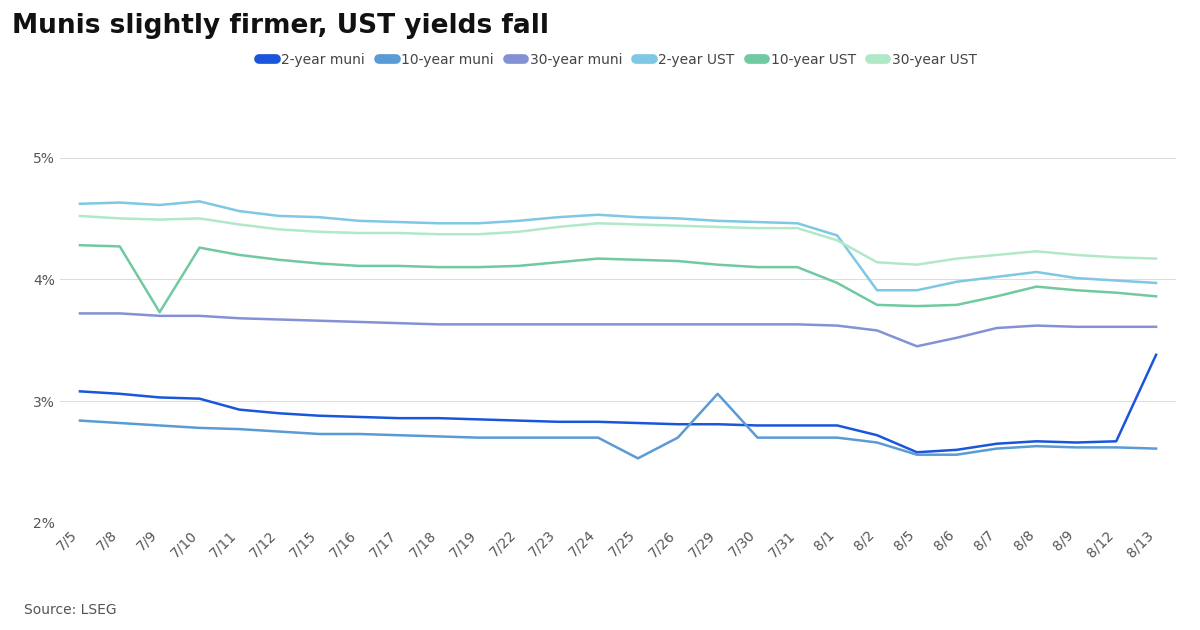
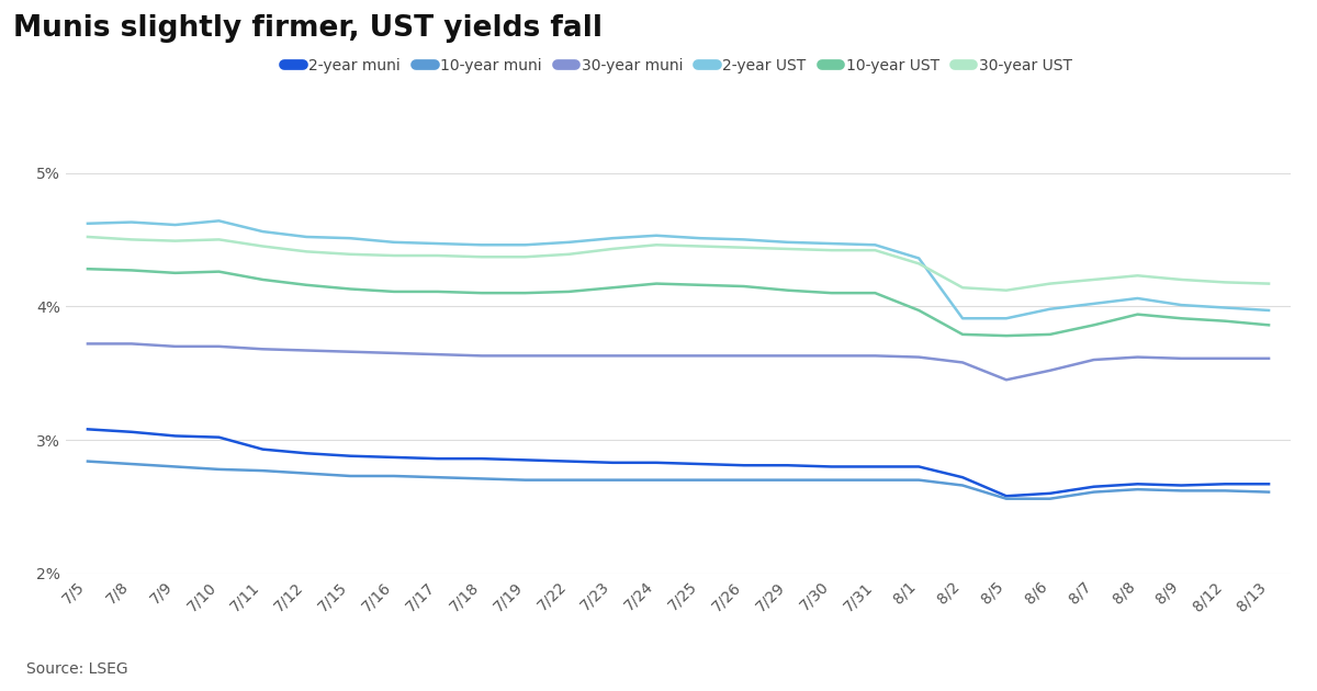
10-year UST/7/9: 3.73% -> 4.25%
10-year muni/7/25: 2.53% -> 2.70%
10-year muni/7/29: 3.06% -> 2.70%
2-year muni/8/13: 3.38% -> 2.67%
